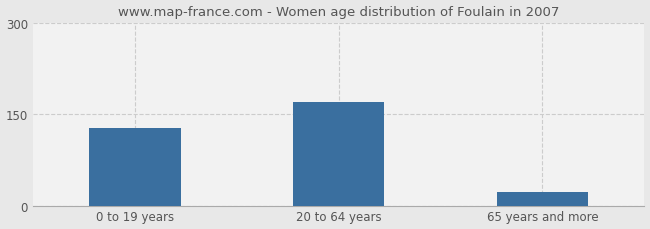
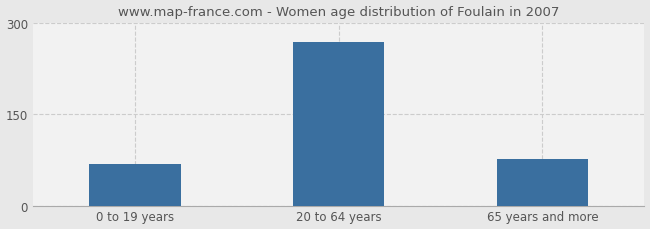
0 to 19 years: 128 -> 68
20 to 64 years: 170 -> 268
65 years and more: 22 -> 76
